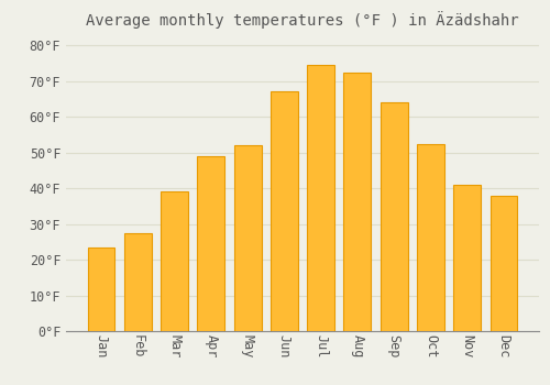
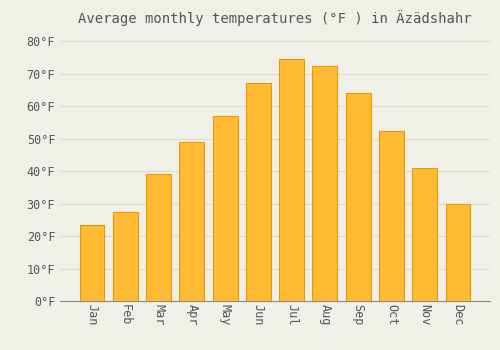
May: 52.0°F -> 57.0°F
Dec: 38.0°F -> 30.0°F
